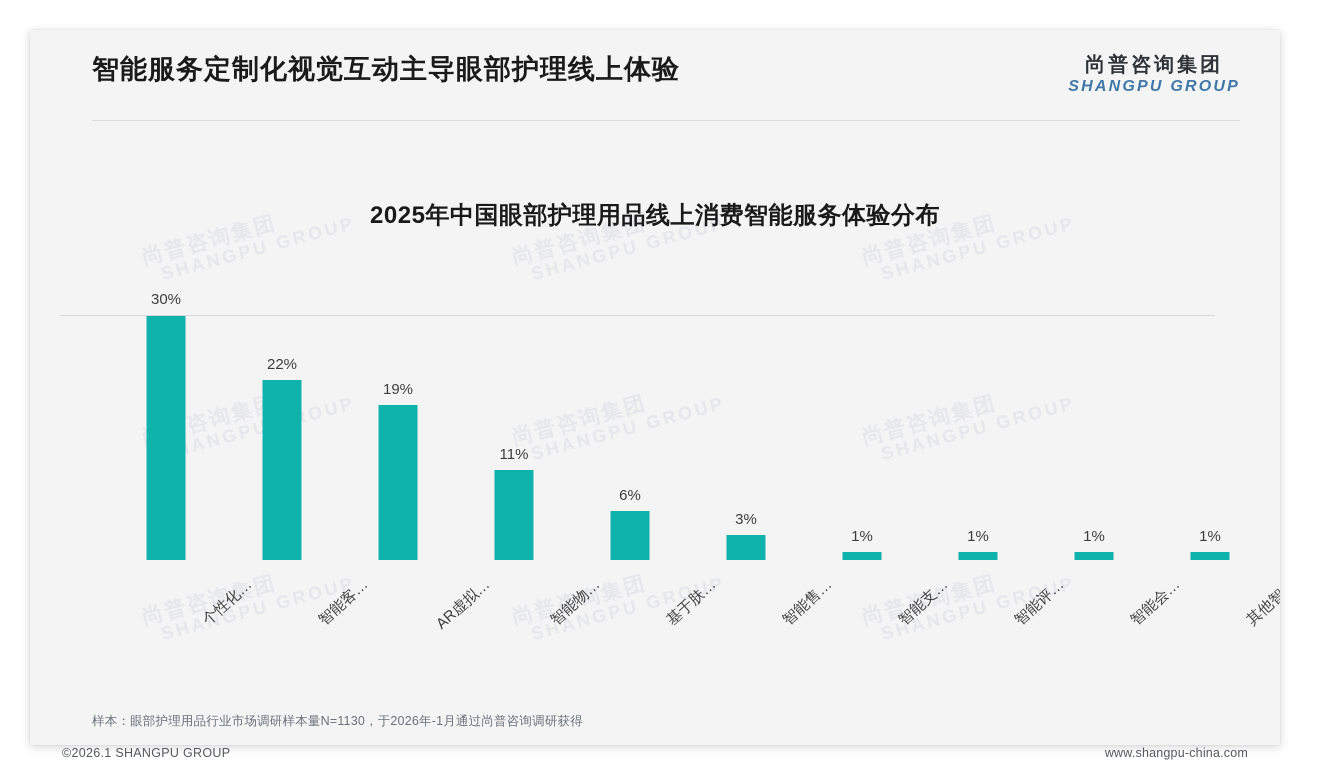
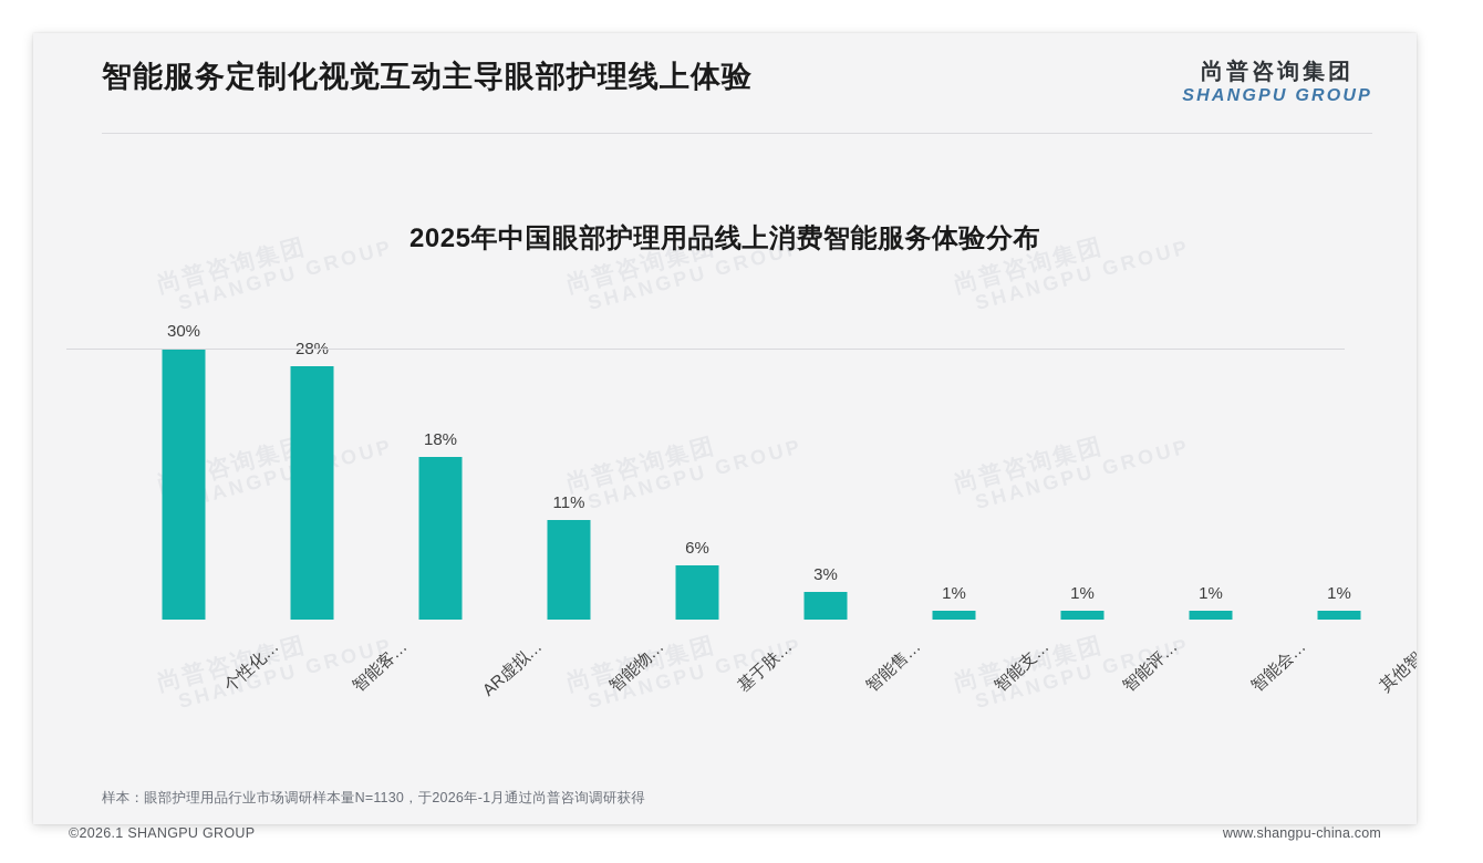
智能客…: 22% -> 28%
AR虚拟…: 19% -> 18%
